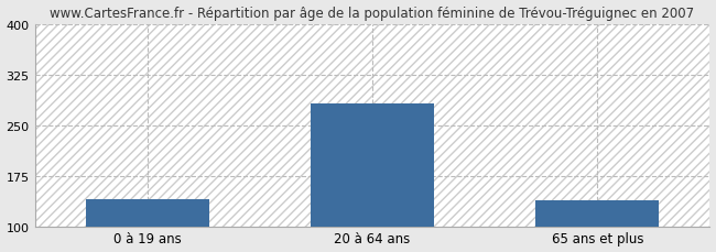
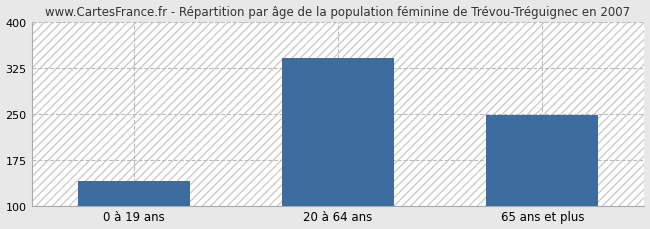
20 à 64 ans: 282 -> 341
65 ans et plus: 138 -> 248
